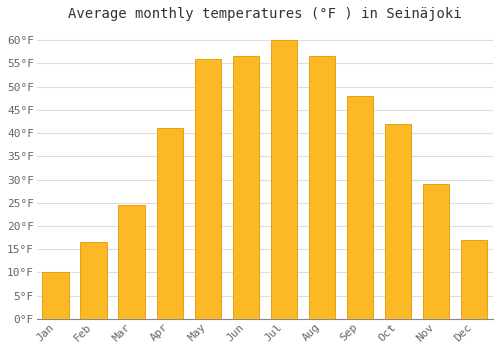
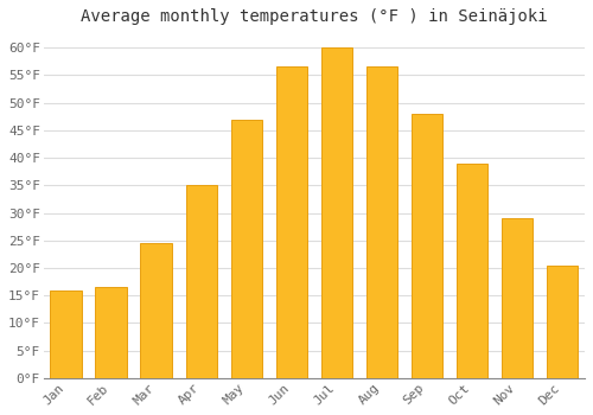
Jan: 10.0°F -> 16.0°F
Apr: 41.0°F -> 35.0°F
May: 56.0°F -> 47.0°F
Oct: 42.0°F -> 39.0°F
Dec: 17.0°F -> 20.5°F
